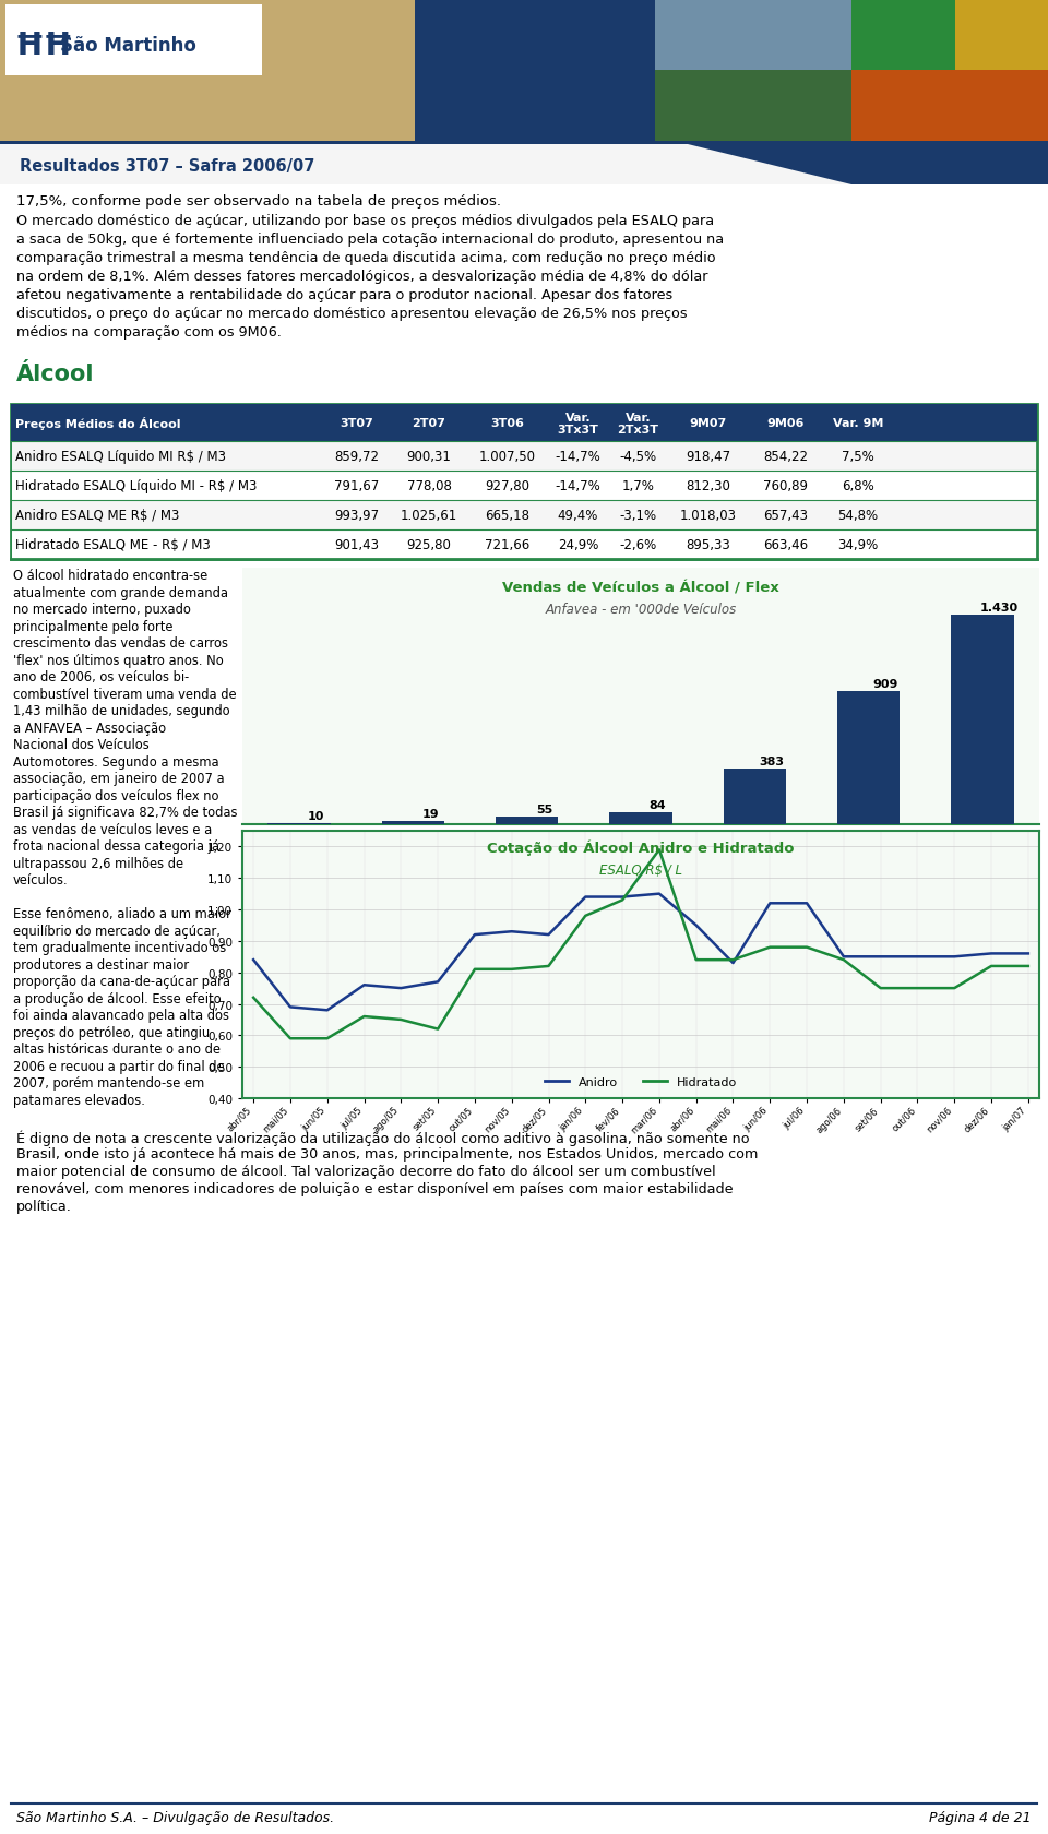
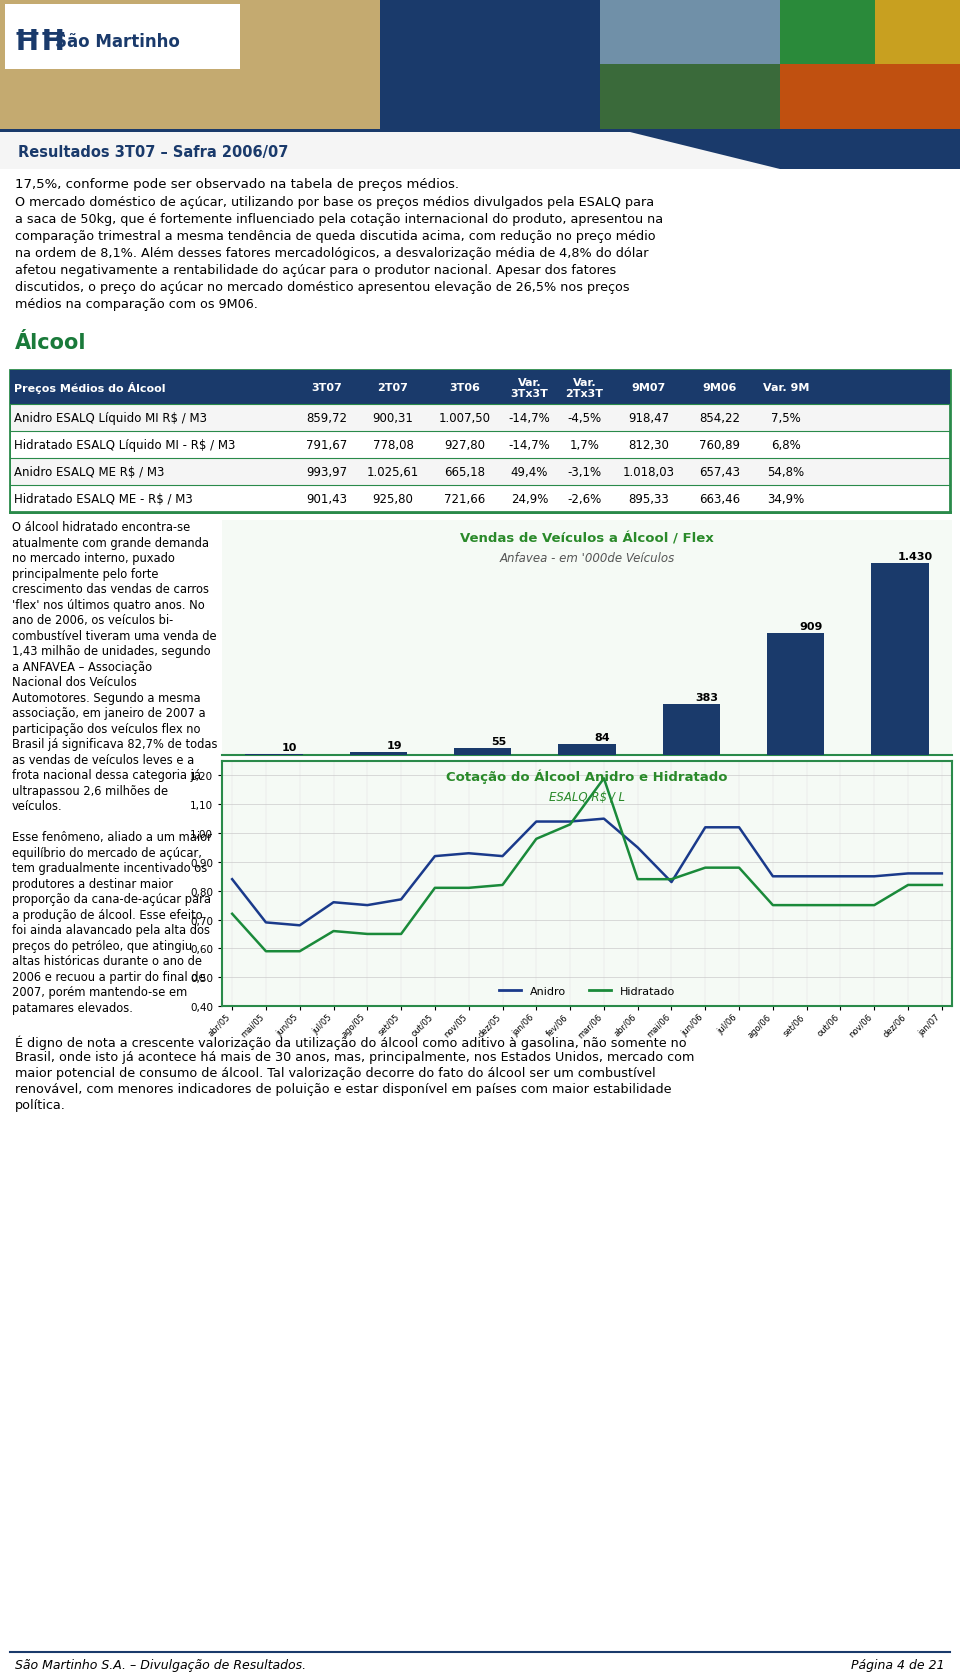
Hidratado/set/05: 0,62 -> 0,65
Hidratado/ago/06: 0,84 -> 0,75
